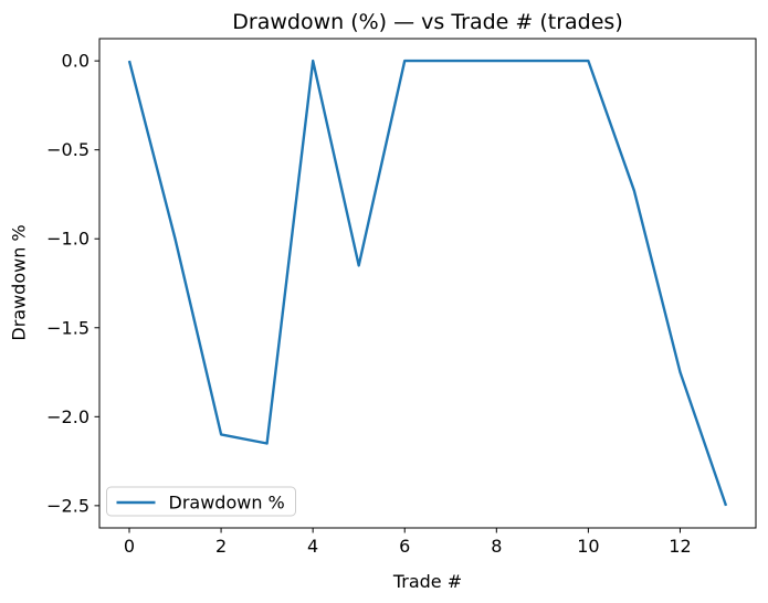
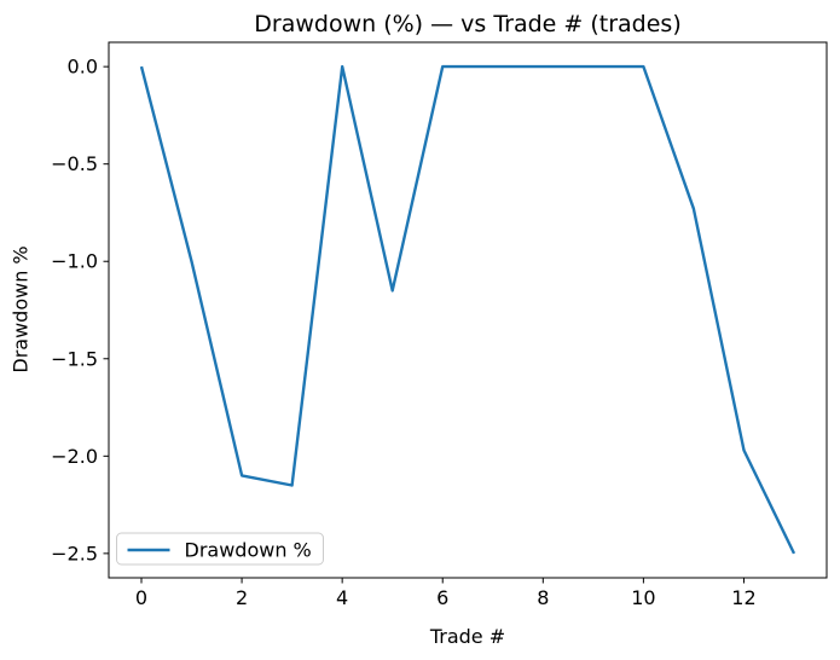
12: -1.75 -> -1.97
